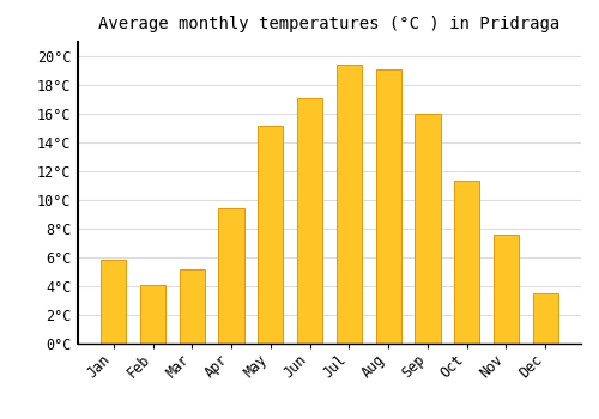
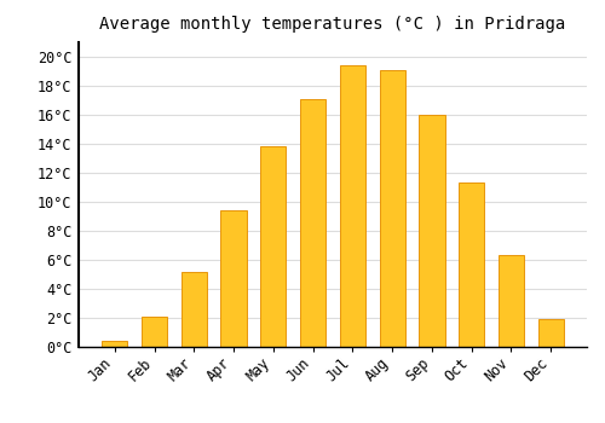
Jan: 5.8°C -> 0.4°C
Feb: 4.1°C -> 2.1°C
May: 15.2°C -> 13.8°C
Nov: 7.6°C -> 6.3°C
Dec: 3.5°C -> 1.9°C
